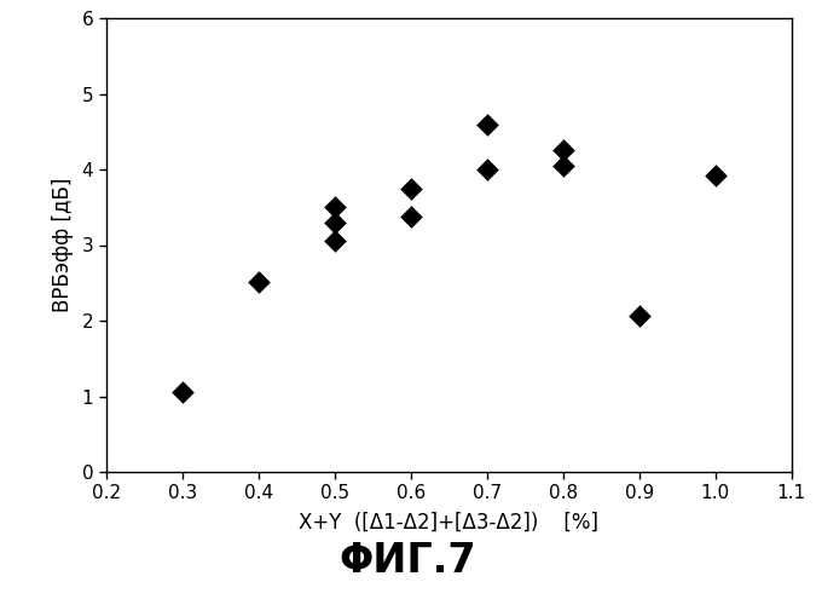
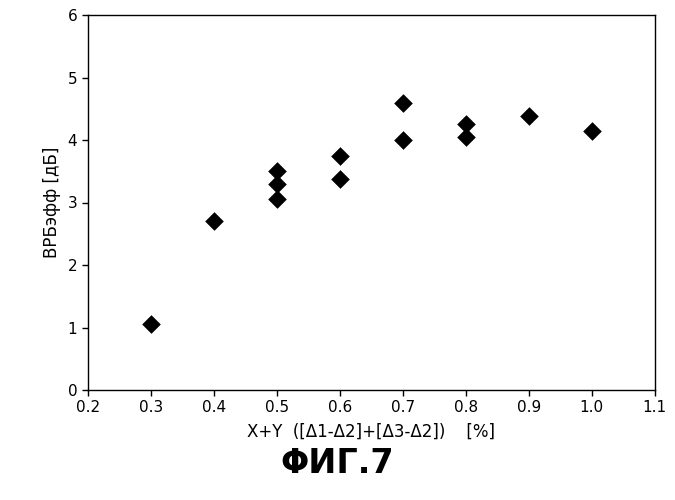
0.4: 2.52 -> 2.70
0.9: 2.06 -> 4.38
1.0: 3.92 -> 4.15
